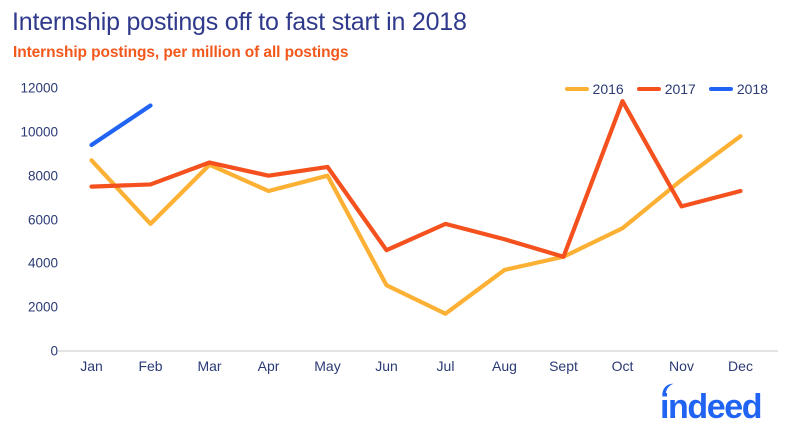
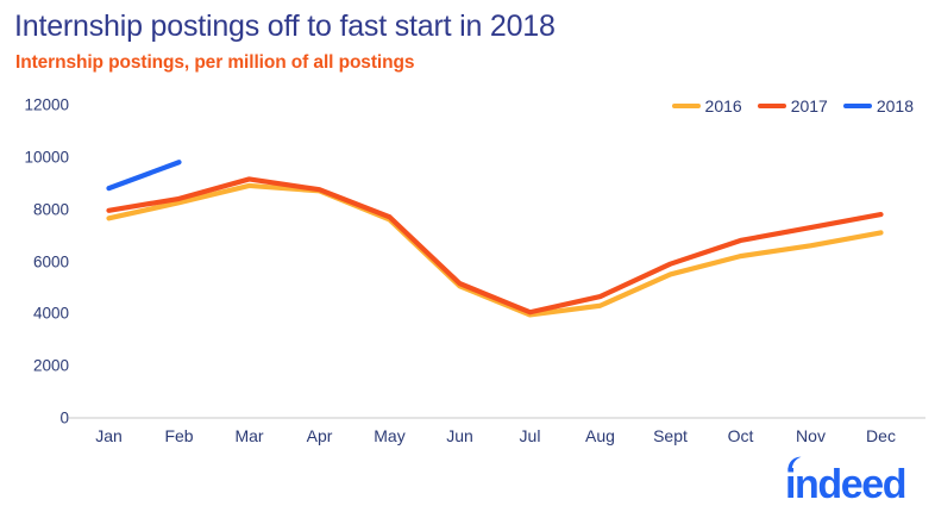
2016/Jan: 8700 -> 7600
2017/Jan: 7500 -> 8000
2018/Jan: 9400 -> 8800
2016/Feb: 5800 -> 8200
2017/Feb: 7600 -> 8400
2018/Feb: 11200 -> 9800
2016/Mar: 8500 -> 8900
2017/Mar: 8600 -> 9200
2016/Apr: 7300 -> 8700
2017/Apr: 8000 -> 8800
2016/May: 8000 -> 7600
2017/May: 8400 -> 7700
2016/Jun: 3000 -> 5000
2017/Jun: 4600 -> 5200
2016/Jul: 1700 -> 4000
2017/Jul: 5800 -> 4000
2016/Aug: 3700 -> 4300
2017/Aug: 5100 -> 4600
2016/Sept: 4300 -> 5500
2017/Sept: 4300 -> 5900
2016/Oct: 5600 -> 6200
2017/Oct: 11400 -> 6800
2016/Nov: 7800 -> 6600
2017/Nov: 6600 -> 7300
2016/Dec: 9800 -> 7100
2017/Dec: 7300 -> 7800
